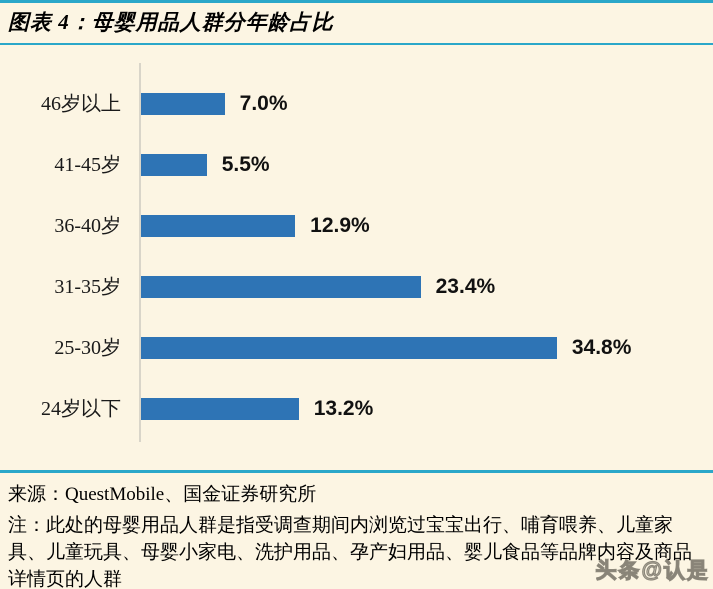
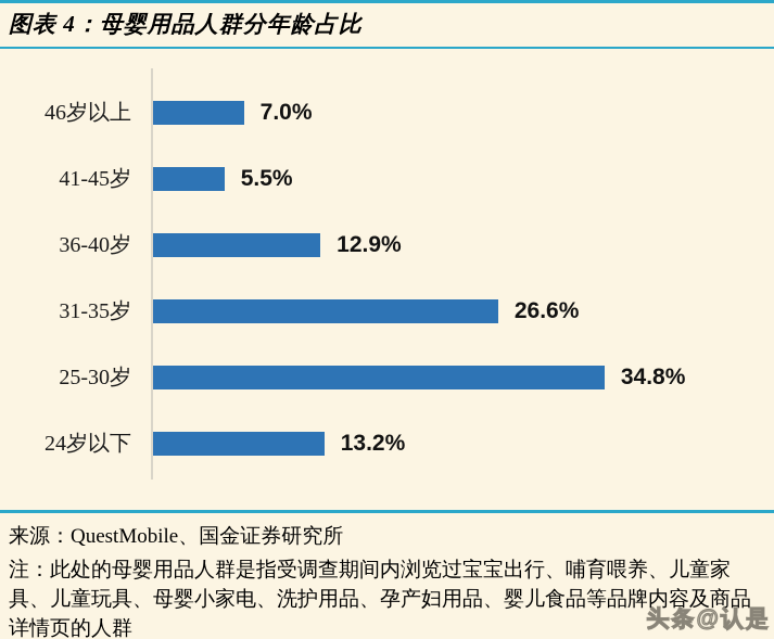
31-35岁: 23.4% -> 26.6%
